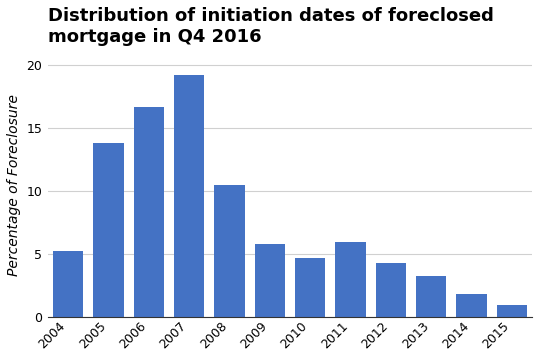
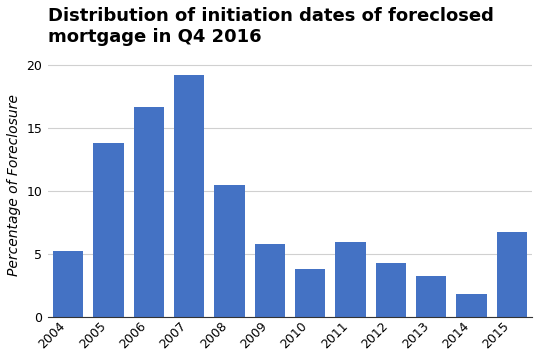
2010: 4.7 -> 3.8
2015: 0.9 -> 6.7
